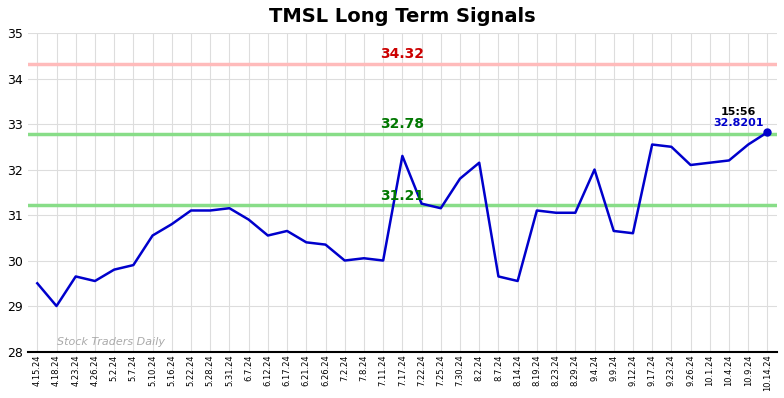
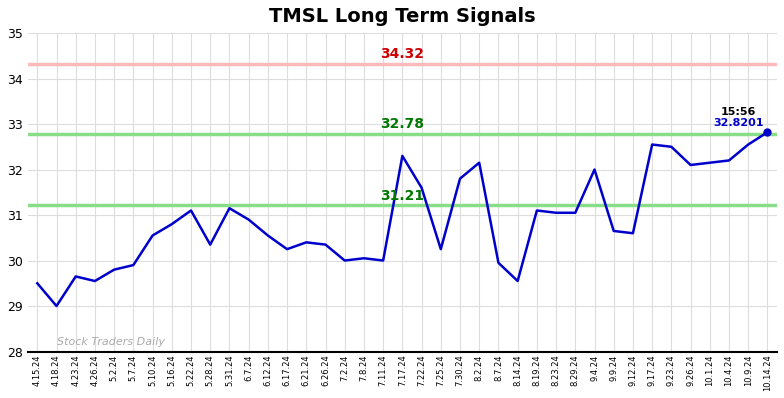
5.28.24: 31.10 -> 30.35
6.17.24: 30.65 -> 30.25
7.22.24: 31.25 -> 31.60
7.25.24: 31.15 -> 30.25
8.7.24: 29.65 -> 29.95
